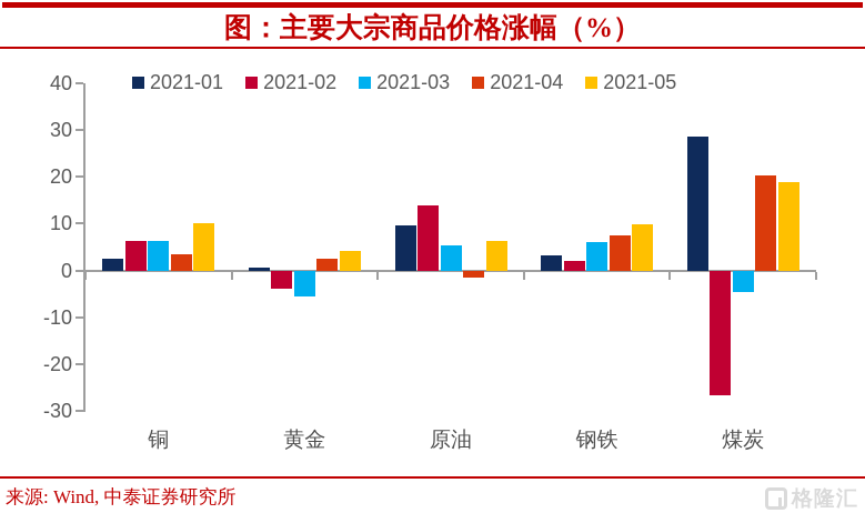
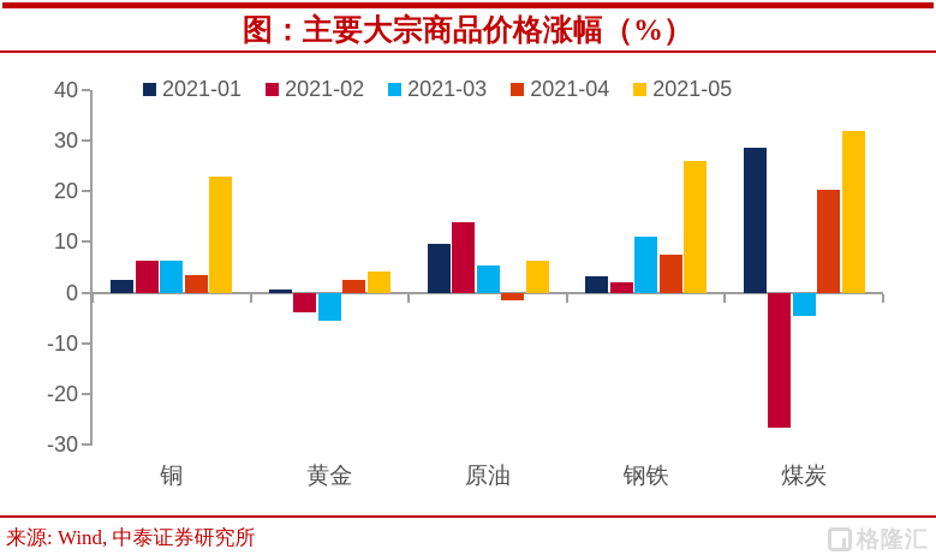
2021-05/铜: 10 -> 23
2021-03/钢铁: 6 -> 11
2021-05/钢铁: 10 -> 26
2021-05/煤炭: 19 -> 32
